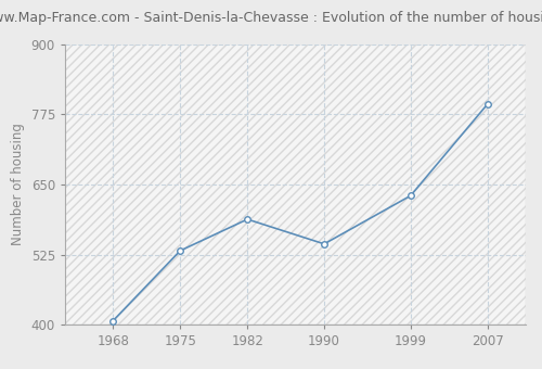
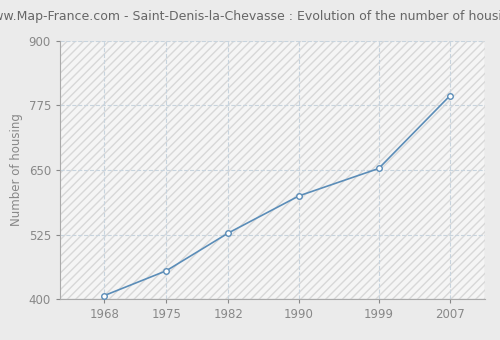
1975: 532 -> 455
1982: 588 -> 528
1990: 544 -> 600
1999: 630 -> 653
